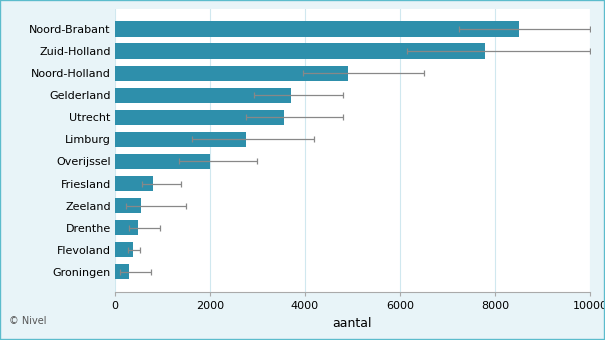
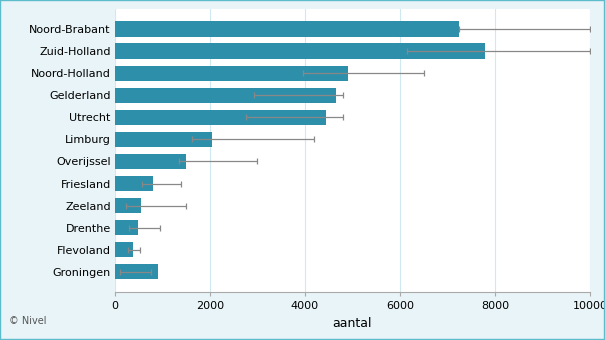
Noord-Brabant: 8500 -> 7250
Gelderland: 3700 -> 4650
Utrecht: 3550 -> 4450
Limburg: 2750 -> 2050
Overijssel: 2000 -> 1500
Groningen: 290 -> 900
